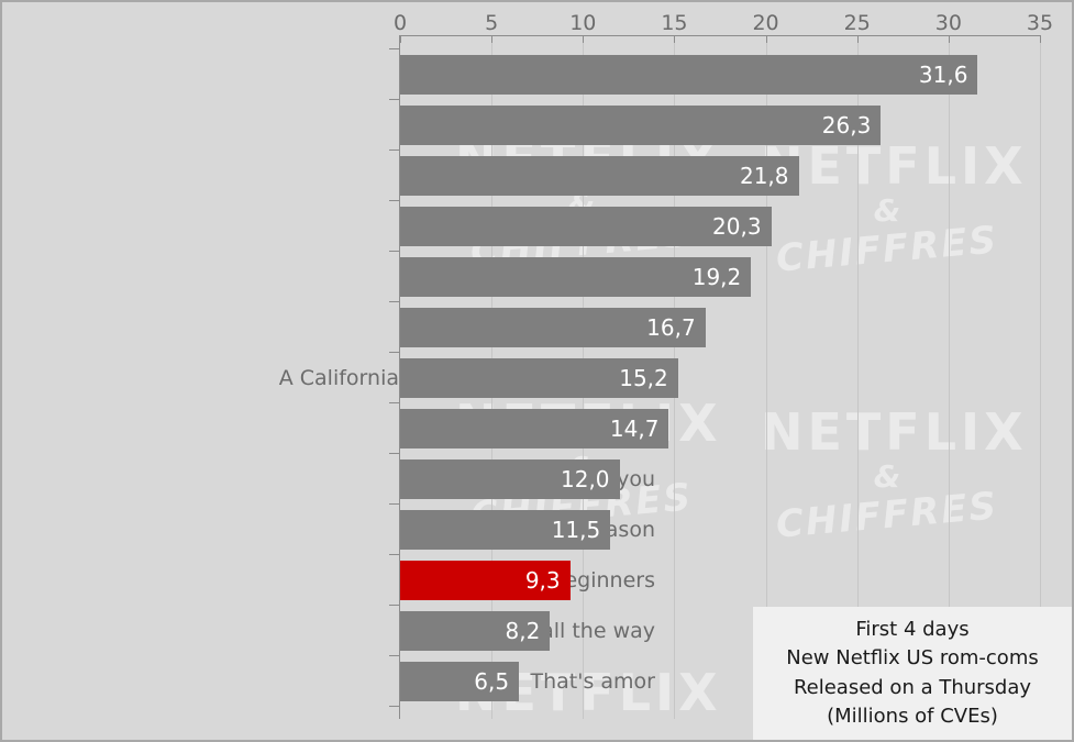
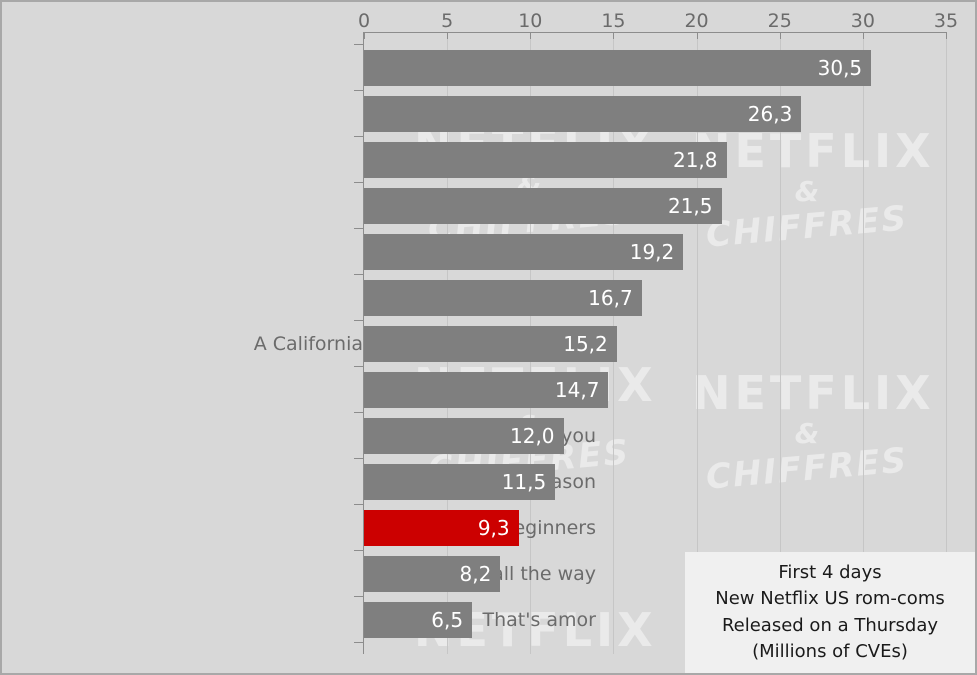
Falling for Christmas: 31,6 -> 30,5
Love in the villa: 20,3 -> 21,5
